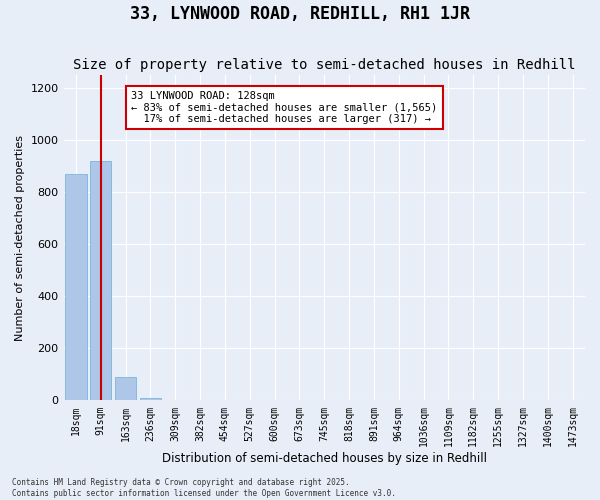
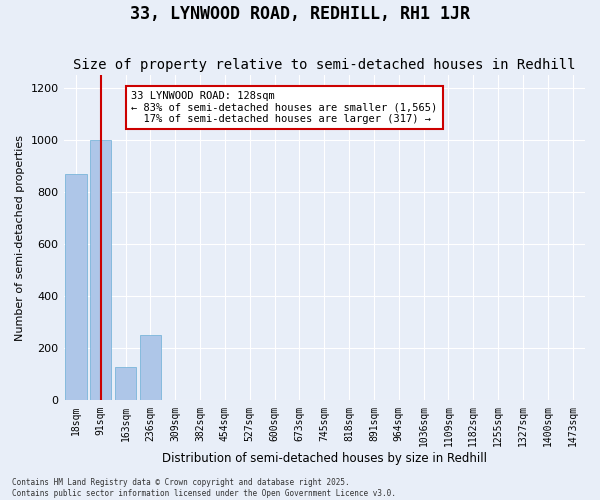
91sqm: 920 -> 1000
163sqm: 90 -> 130
236sqm: 10 -> 250
